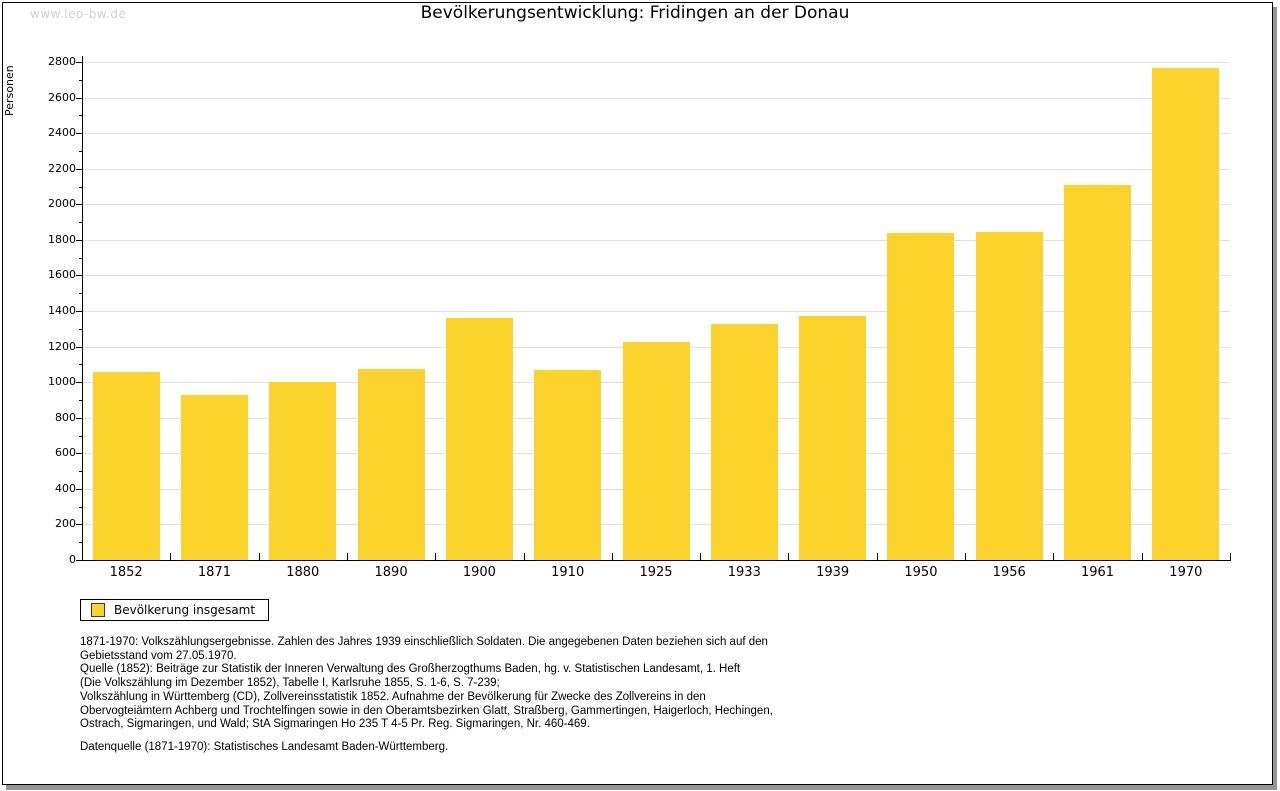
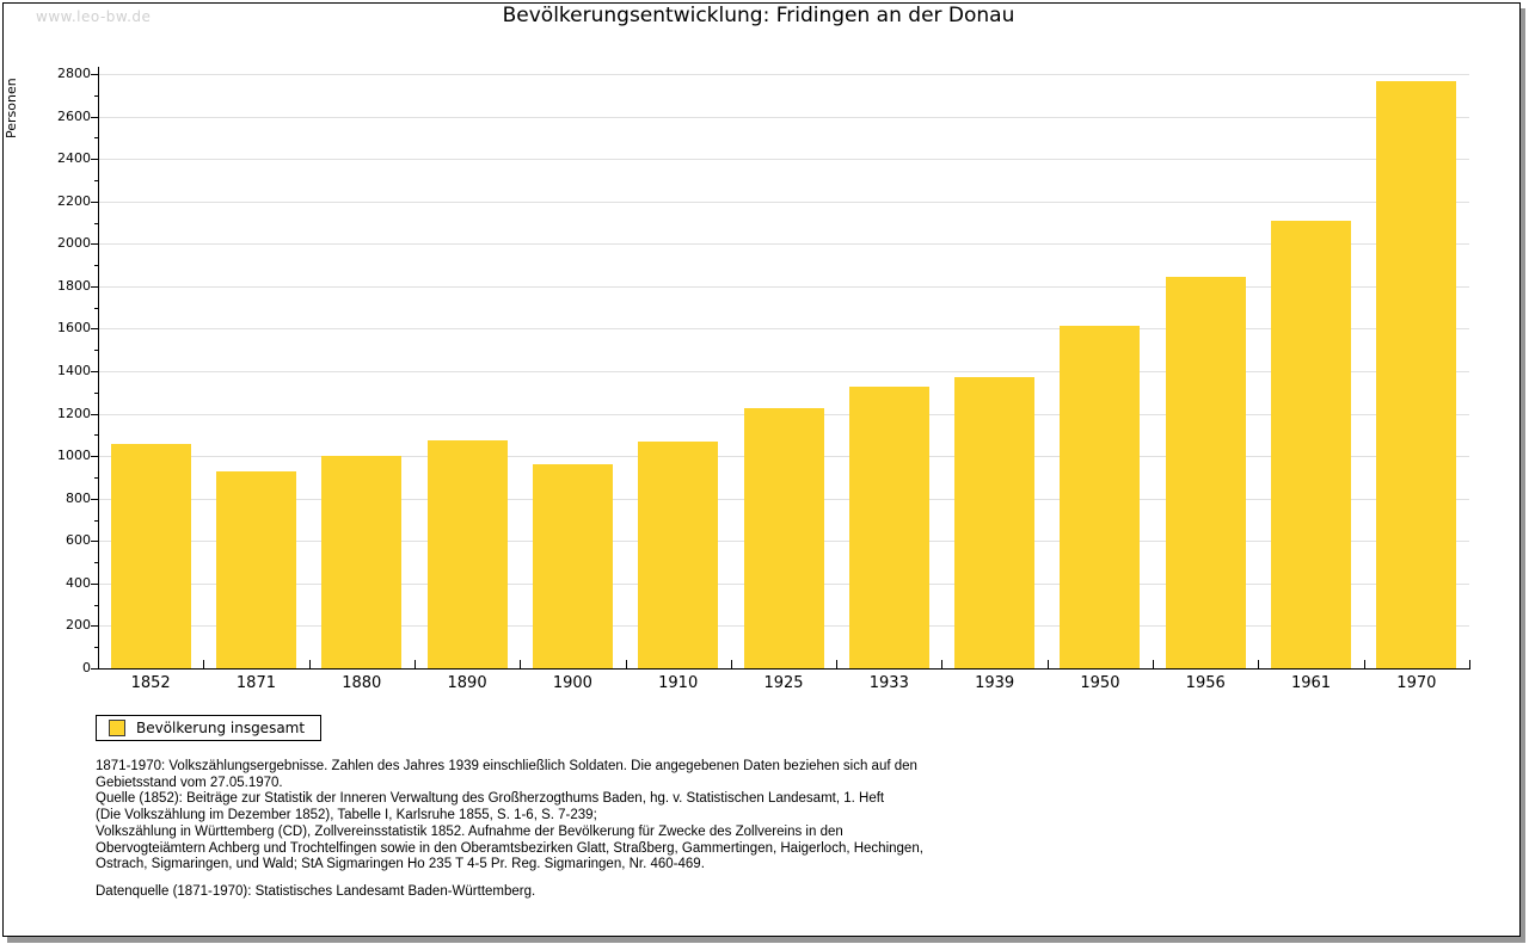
1900: 1360 -> 960
1950: 1840 -> 1610
